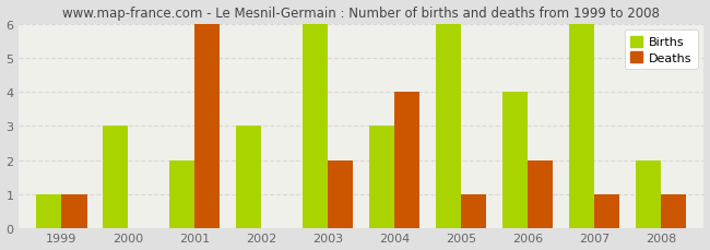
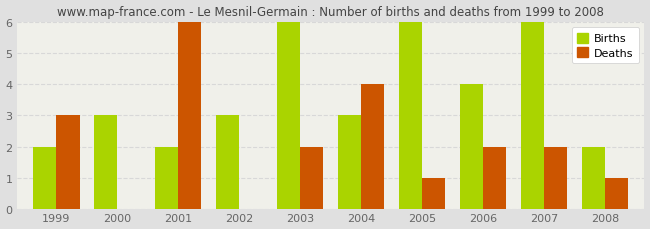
Births/1999: 1 -> 2
Deaths/1999: 1 -> 3
Deaths/2007: 1 -> 2
